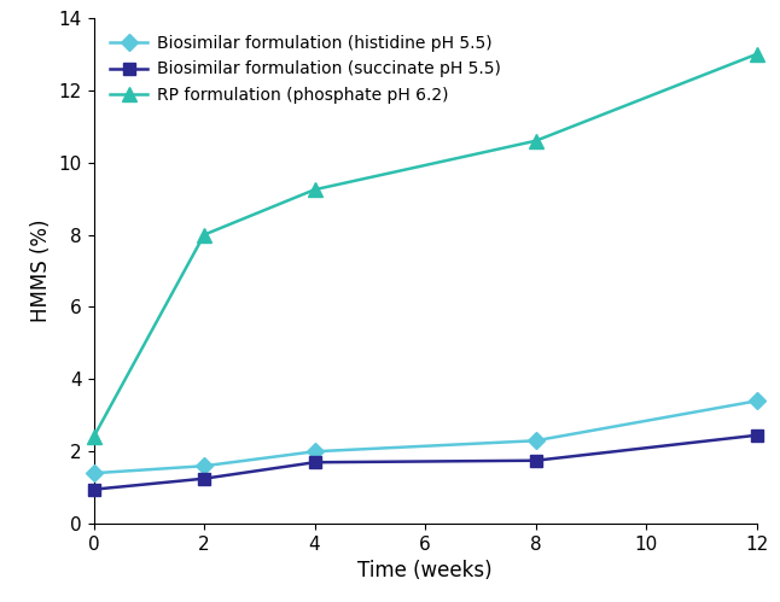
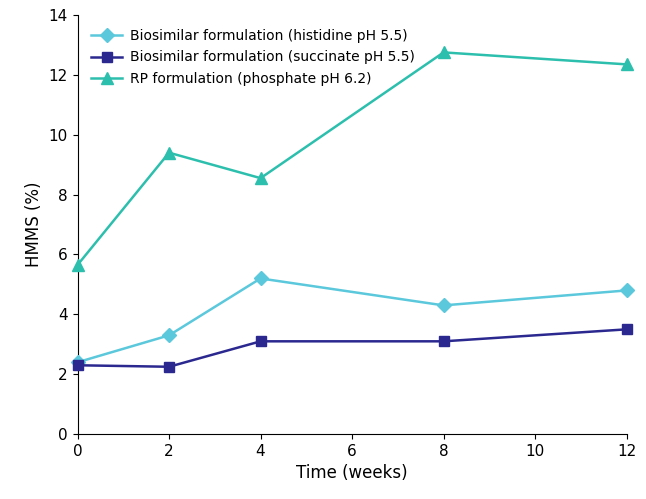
Biosimilar formulation (histidine pH 5.5)/0: 1.4 -> 2.4
Biosimilar formulation (succinate pH 5.5)/0: 0.95 -> 2.30
RP formulation (phosphate pH 6.2)/0: 2.40 -> 5.65
Biosimilar formulation (histidine pH 5.5)/2: 1.6 -> 3.3
Biosimilar formulation (succinate pH 5.5)/2: 1.25 -> 2.25
RP formulation (phosphate pH 6.2)/2: 8.00 -> 9.40
Biosimilar formulation (histidine pH 5.5)/4: 2.0 -> 5.2
Biosimilar formulation (succinate pH 5.5)/4: 1.70 -> 3.10
RP formulation (phosphate pH 6.2)/4: 9.25 -> 8.55
Biosimilar formulation (histidine pH 5.5)/8: 2.3 -> 4.3
Biosimilar formulation (succinate pH 5.5)/8: 1.75 -> 3.10
RP formulation (phosphate pH 6.2)/8: 10.60 -> 12.75
Biosimilar formulation (histidine pH 5.5)/12: 3.4 -> 4.8
Biosimilar formulation (succinate pH 5.5)/12: 2.45 -> 3.50
RP formulation (phosphate pH 6.2)/12: 13.00 -> 12.35
